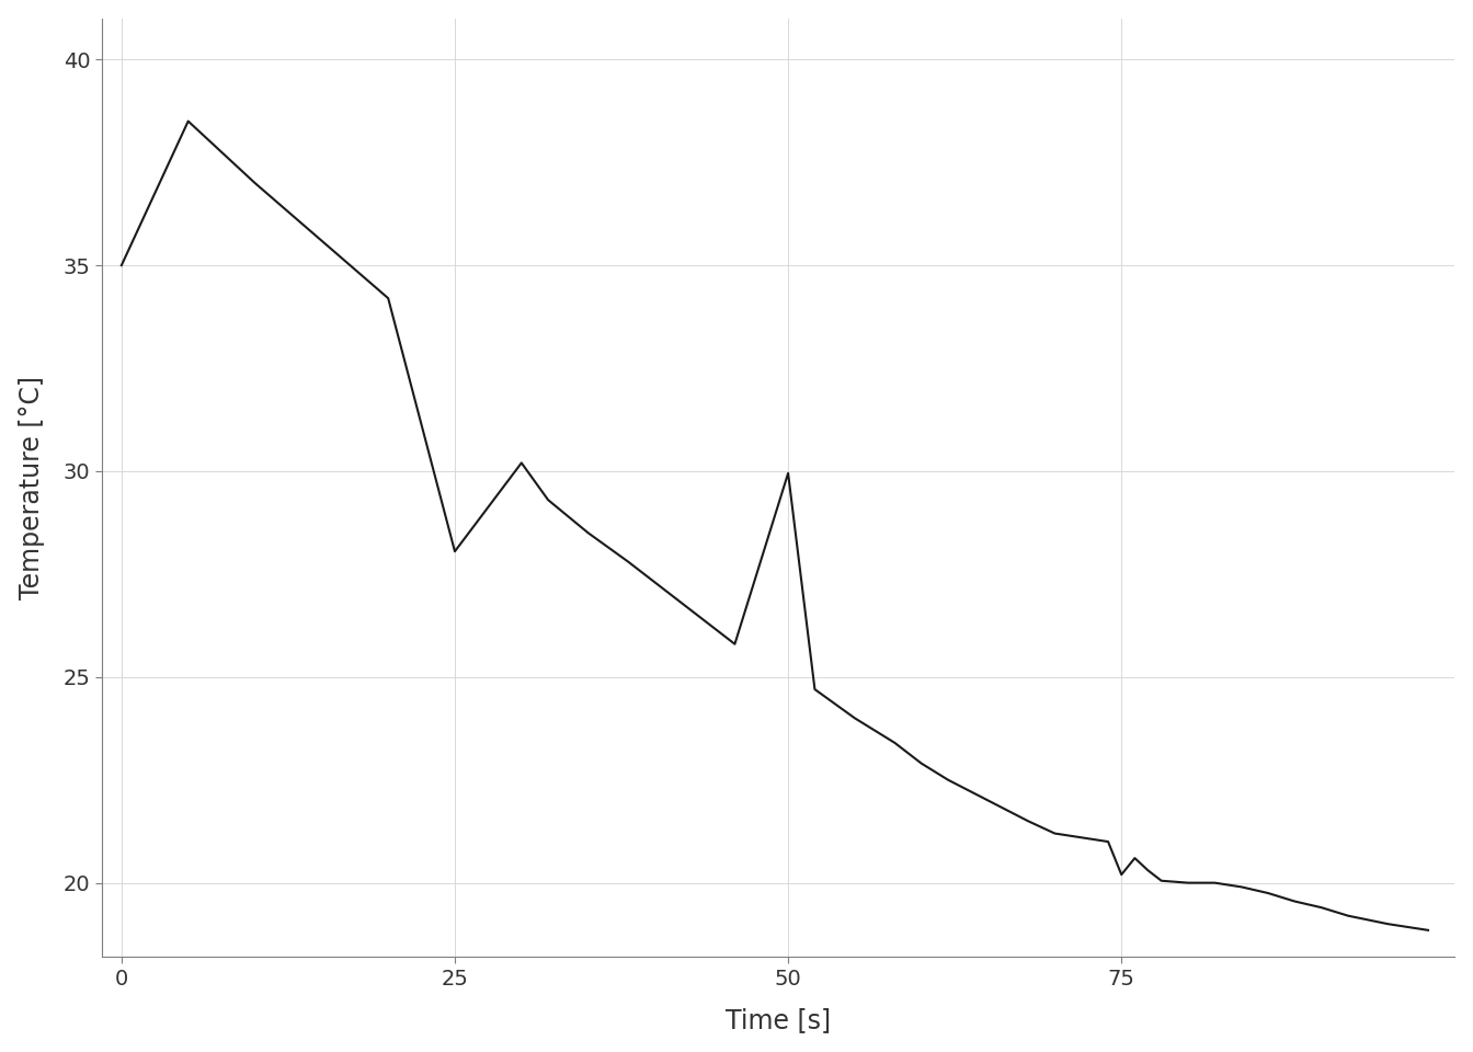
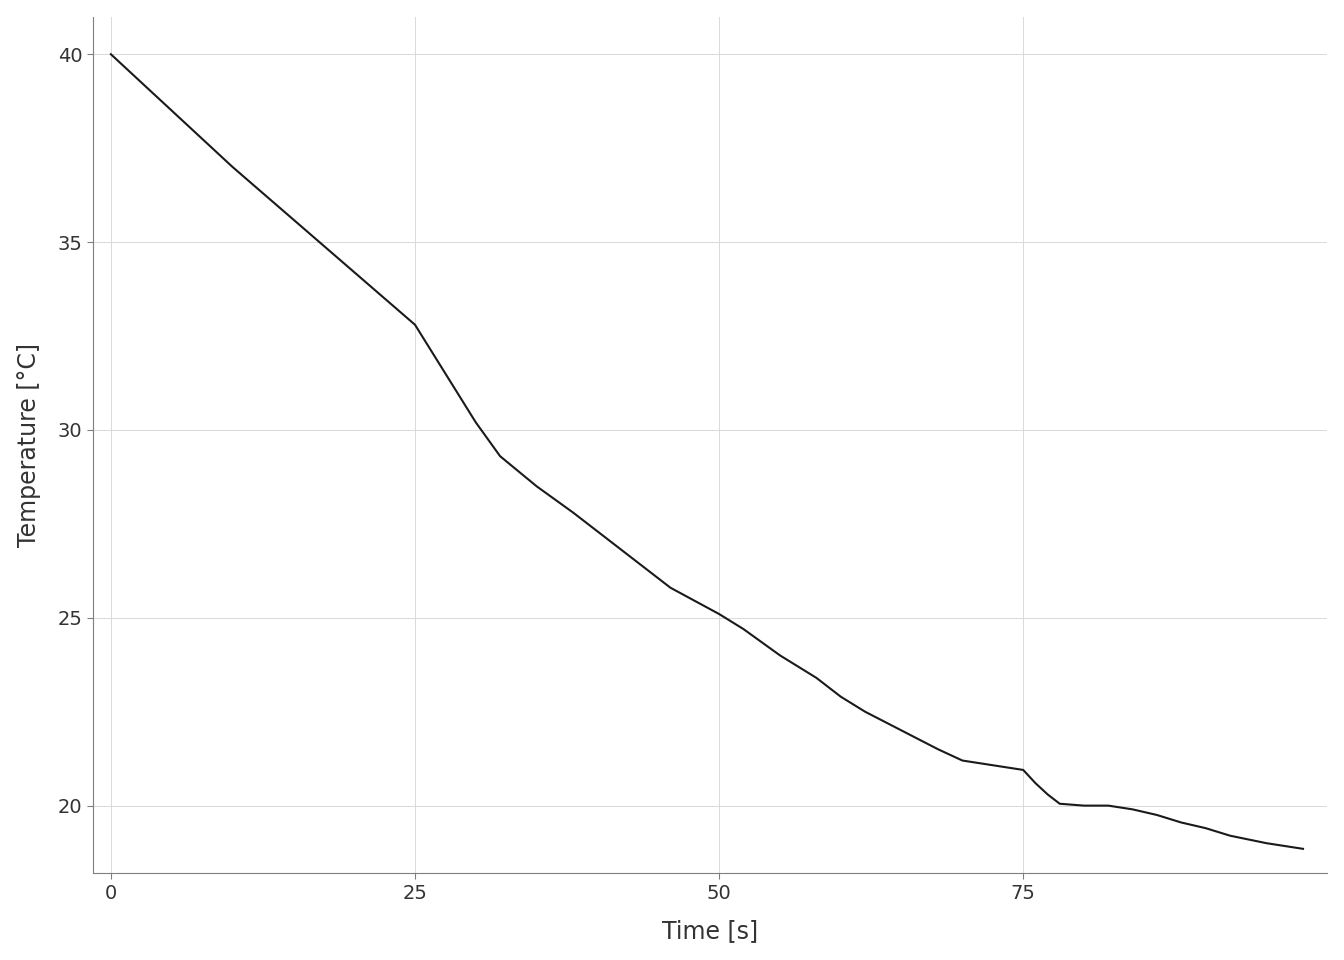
0: 35.00 -> 40.00
25: 28.05 -> 32.80
50: 29.95 -> 25.10
75: 20.20 -> 20.95
